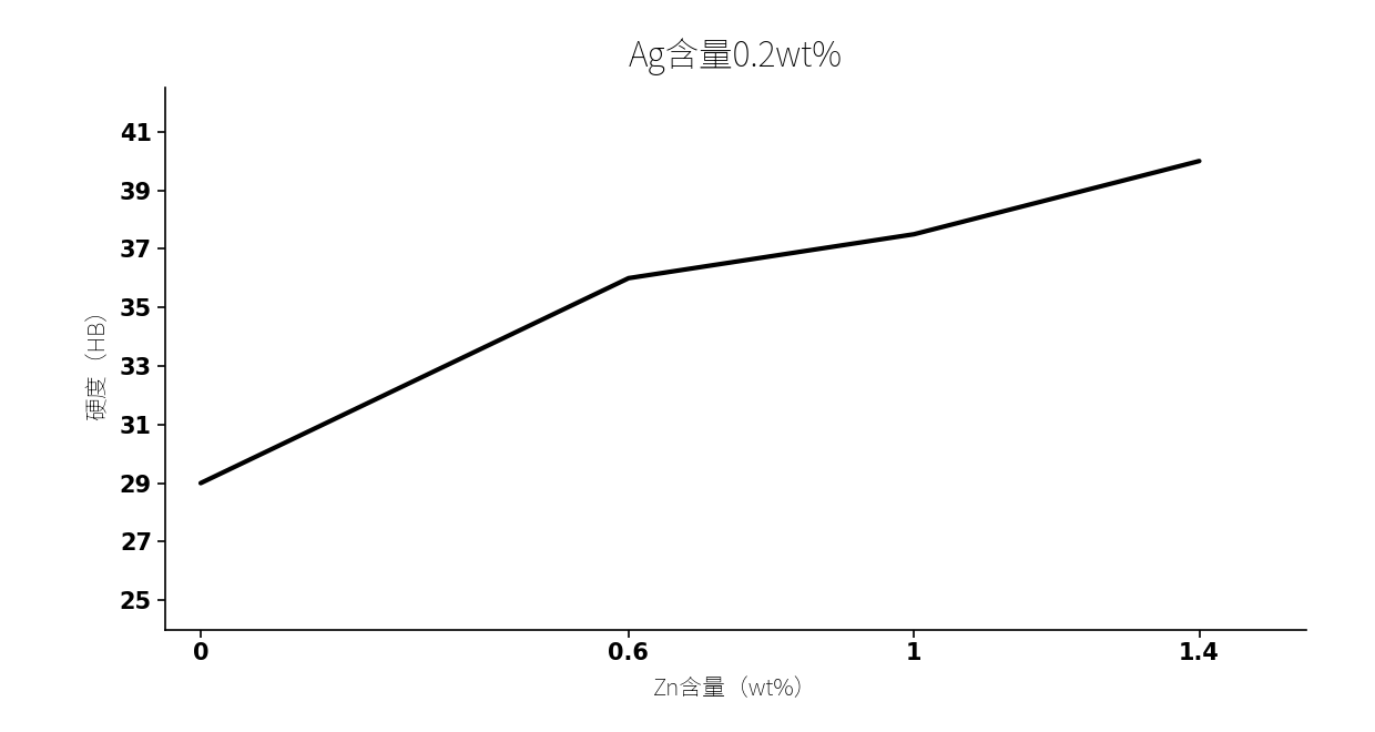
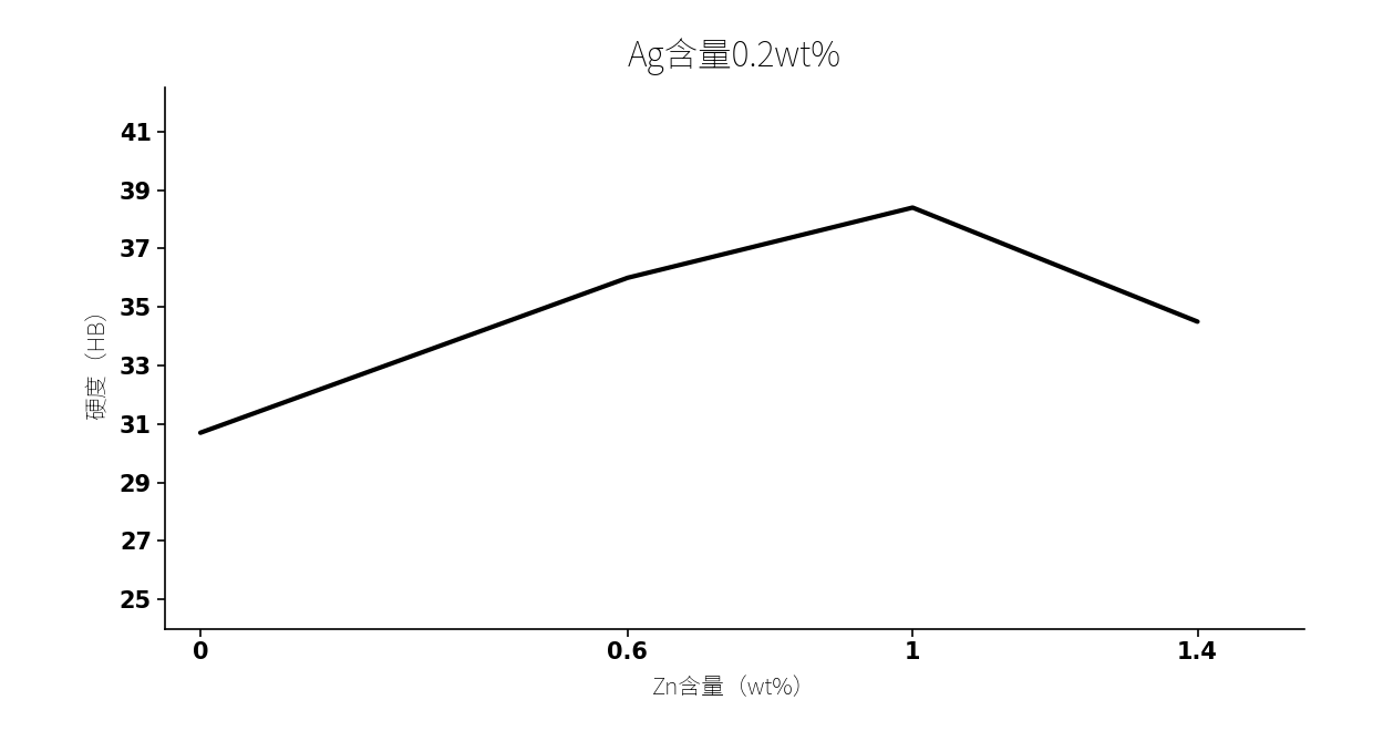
0: 29.0 -> 30.7
1: 37.5 -> 38.4
1.4: 40.0 -> 34.5
